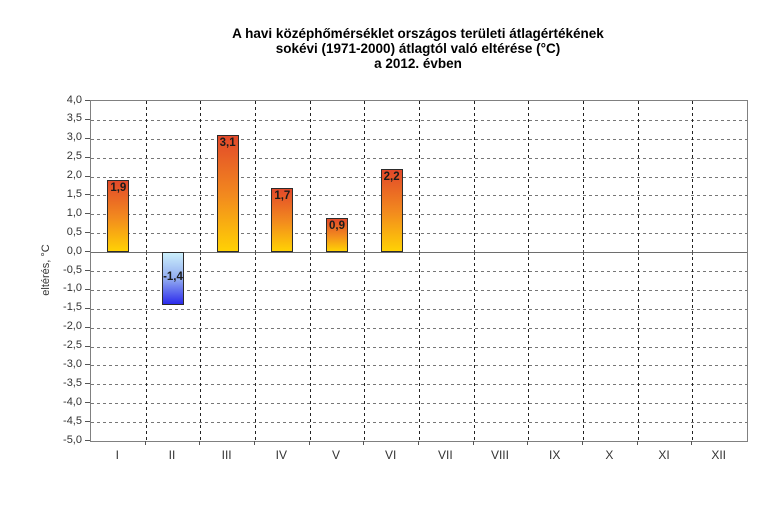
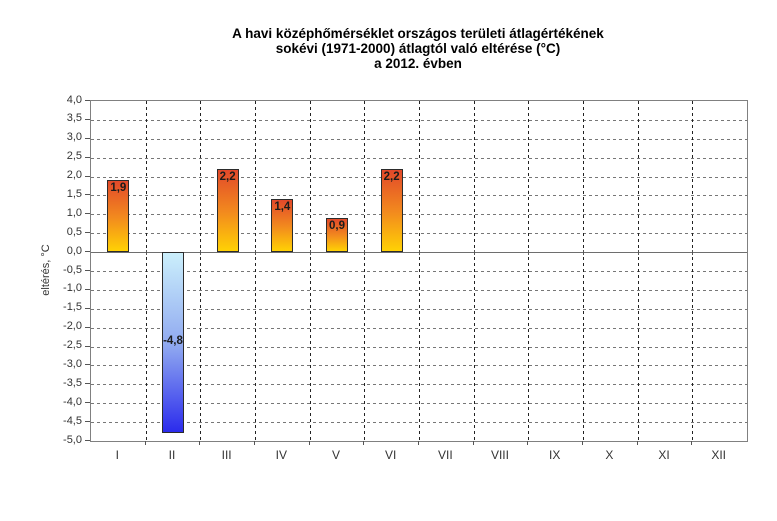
II: -1,4 -> -4,8
III: 3,1 -> 2,2
IV: 1,7 -> 1,4
